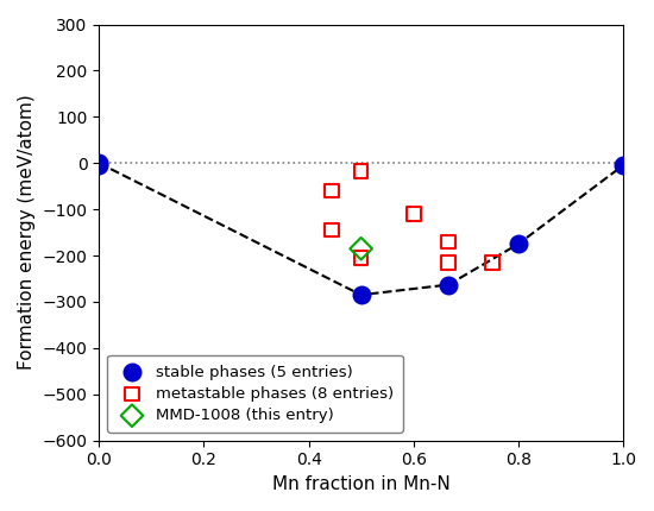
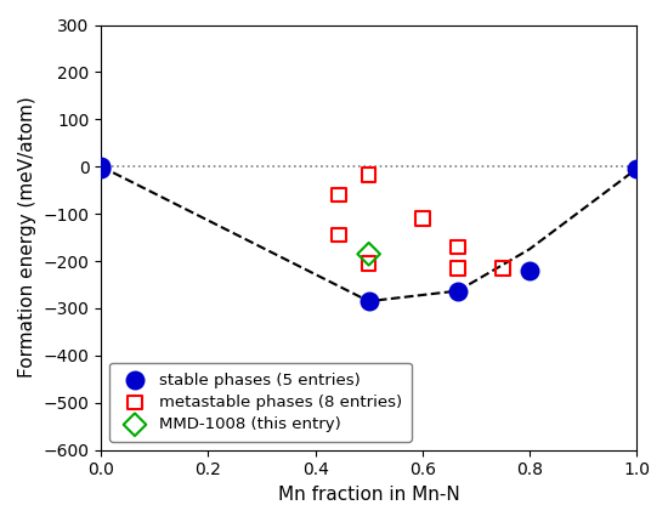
stable phases (5 entries)/0.8: -175 -> -220
